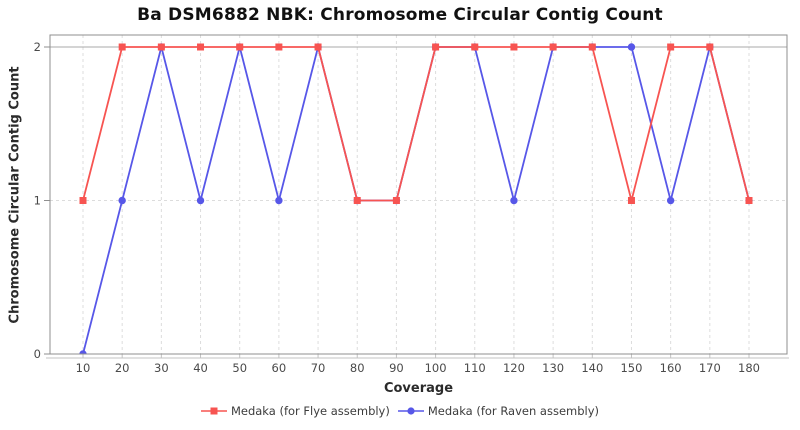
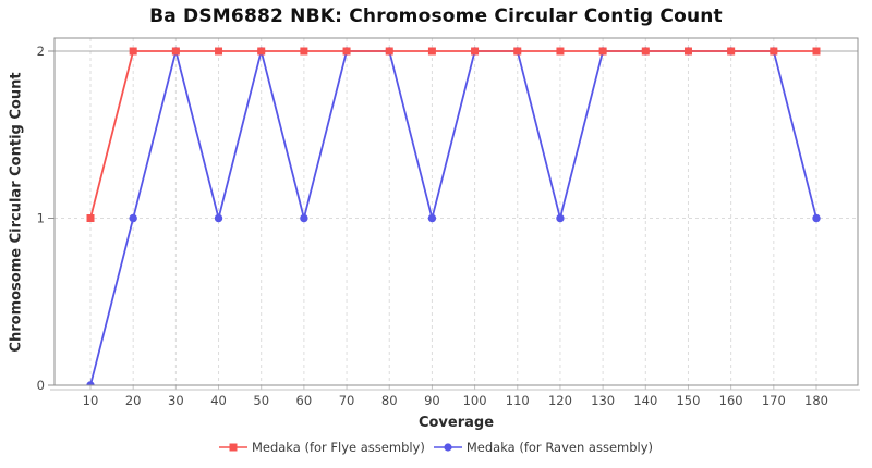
Medaka (for Flye assembly)/80: 1 -> 2
Medaka (for Raven assembly)/80: 1 -> 2
Medaka (for Flye assembly)/90: 1 -> 2
Medaka (for Flye assembly)/150: 1 -> 2
Medaka (for Raven assembly)/160: 1 -> 2
Medaka (for Flye assembly)/180: 1 -> 2
